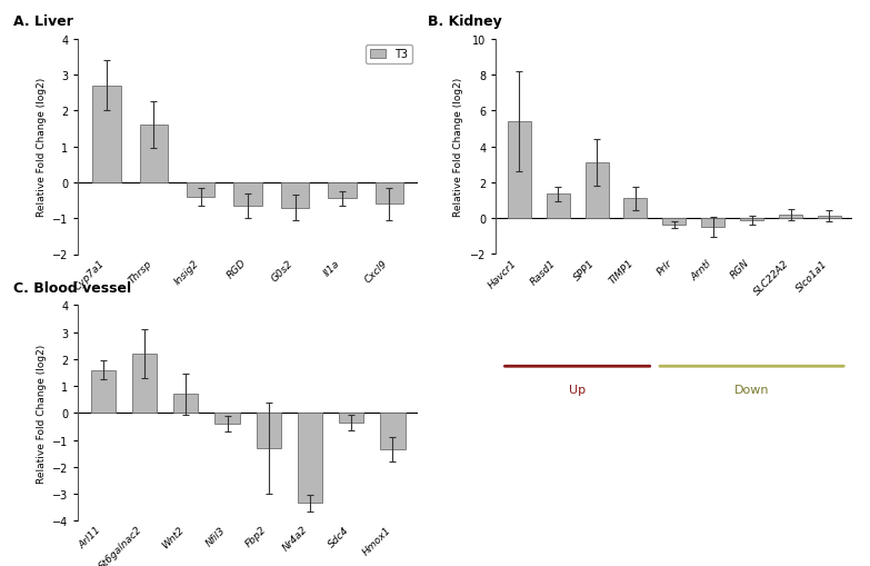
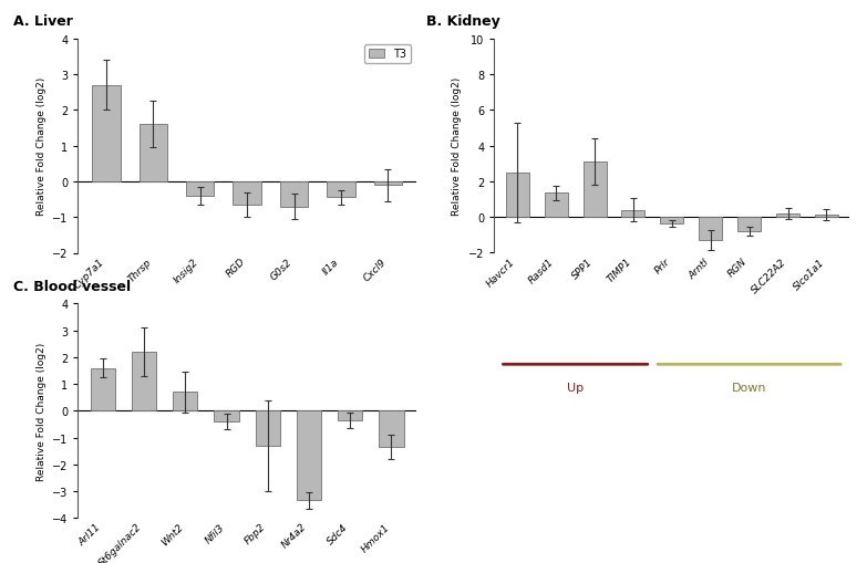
Cxcl9: -0.60 -> -0.10
Havcr1: 5.4 -> 2.5
TIMP1: 1.1 -> 0.4
Arntl: -0.5 -> -1.3
RGN: -0.1 -> -0.8
